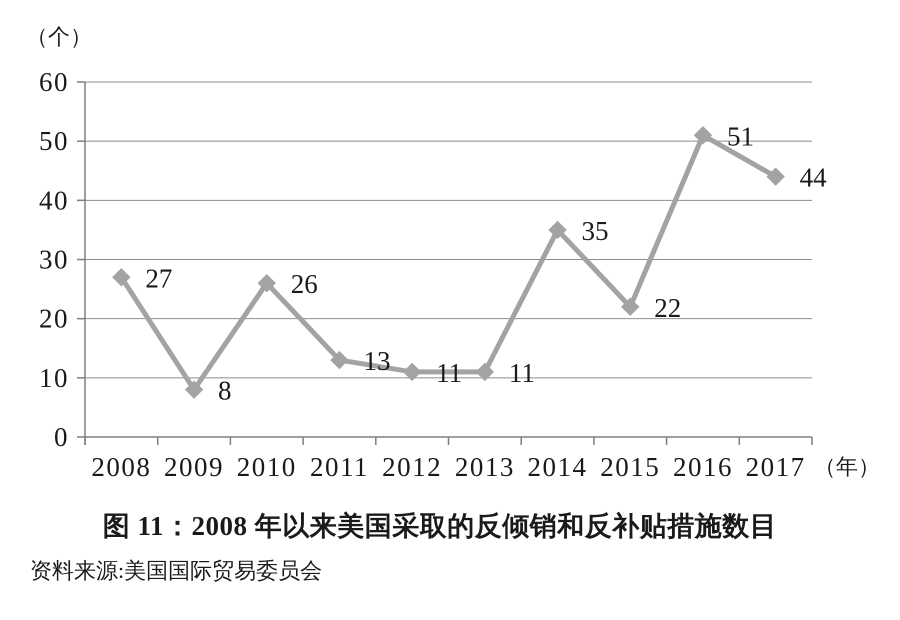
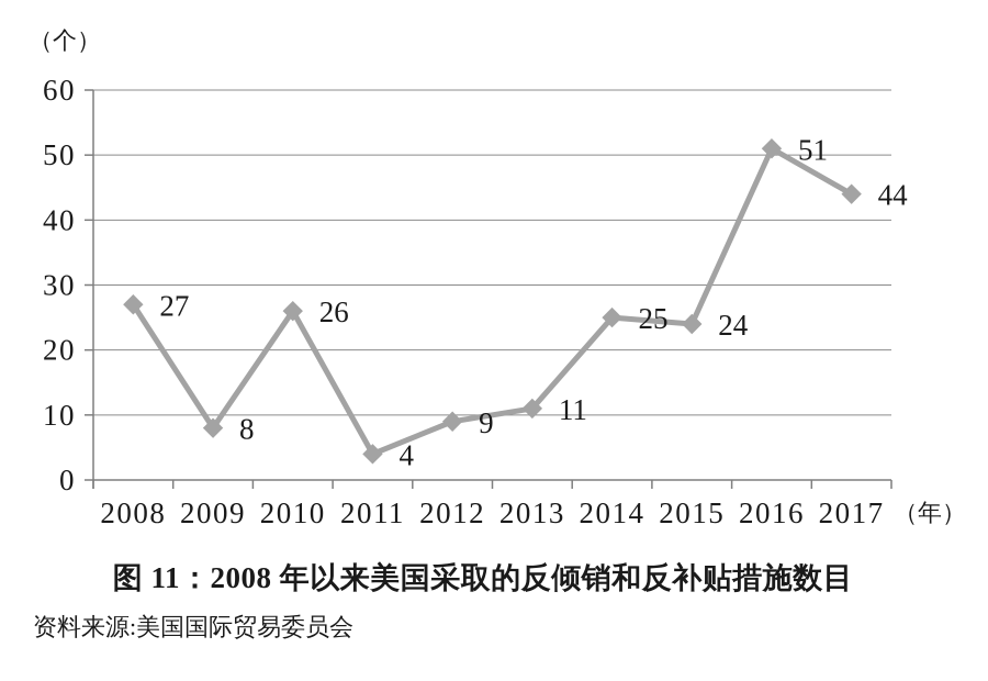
2011: 13 -> 4
2012: 11 -> 9
2014: 35 -> 25
2015: 22 -> 24
